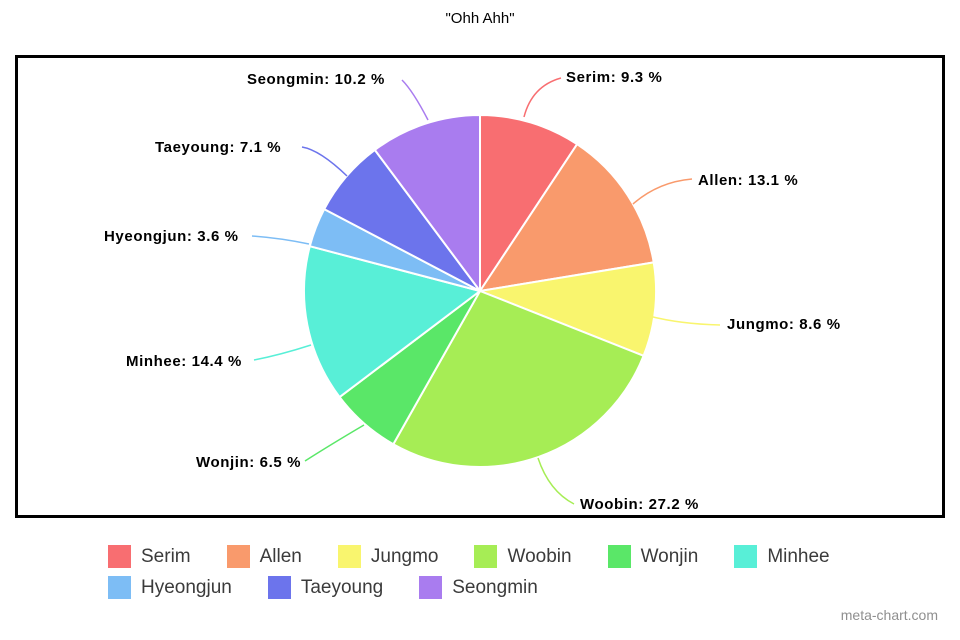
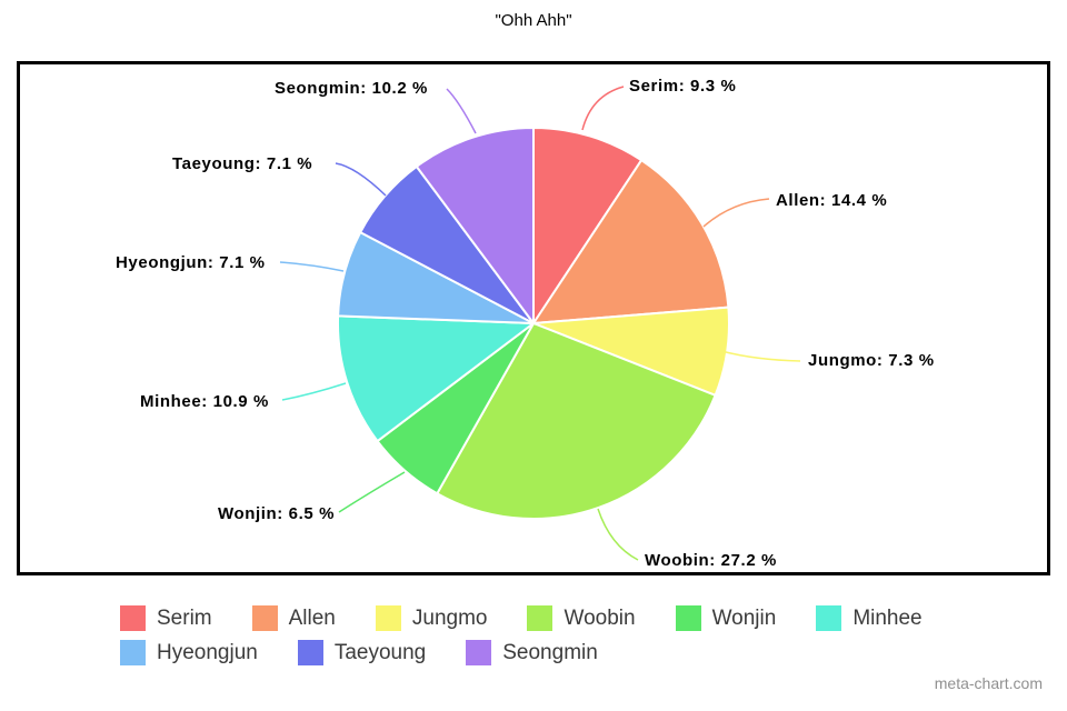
Allen: 13.1 -> 14.4
Jungmo: 8.6 -> 7.3
Minhee: 14.4 -> 10.9
Hyeongjun: 3.6 -> 7.1
